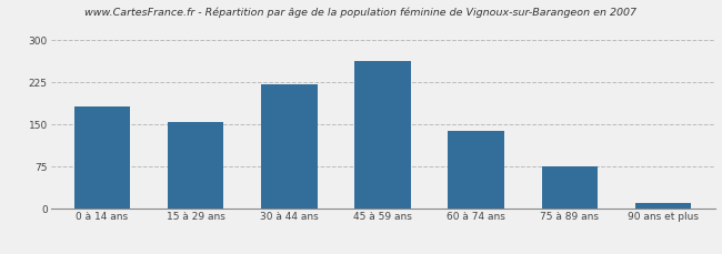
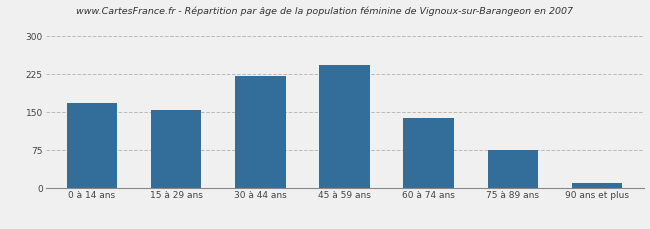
0 à 14 ans: 182 -> 168
45 à 59 ans: 262 -> 242
